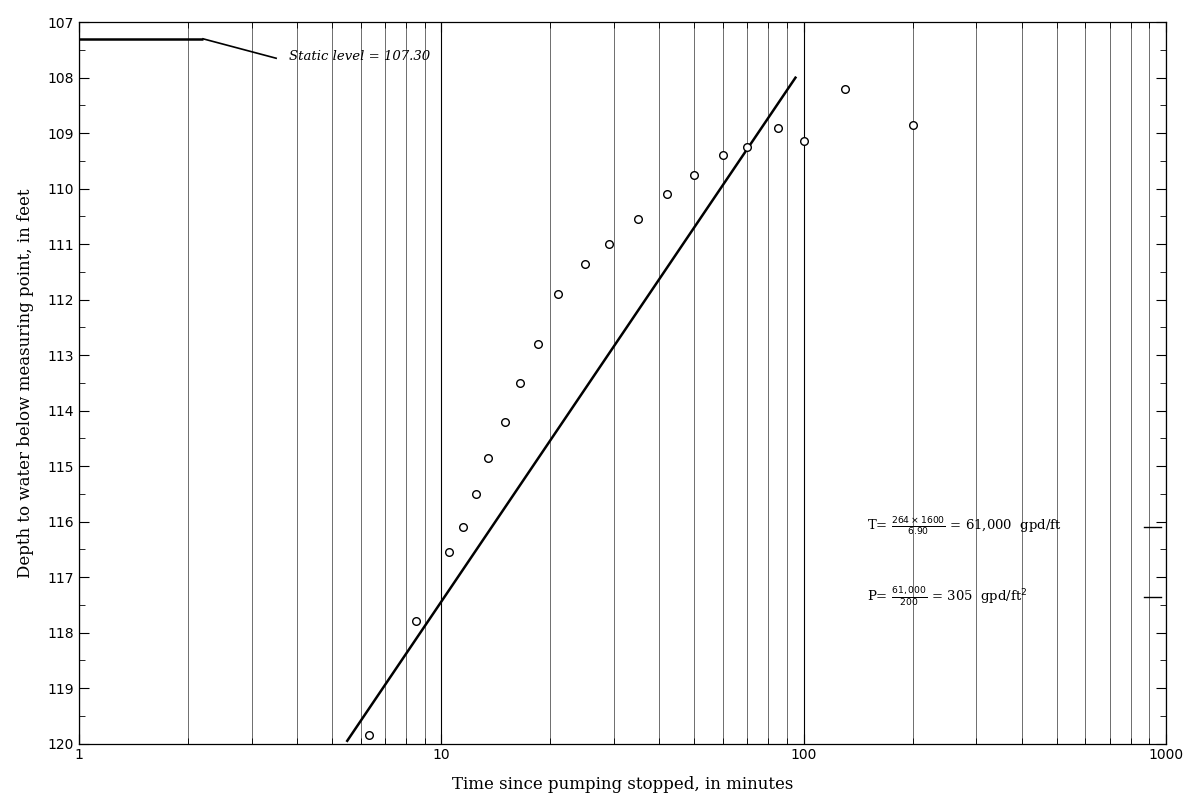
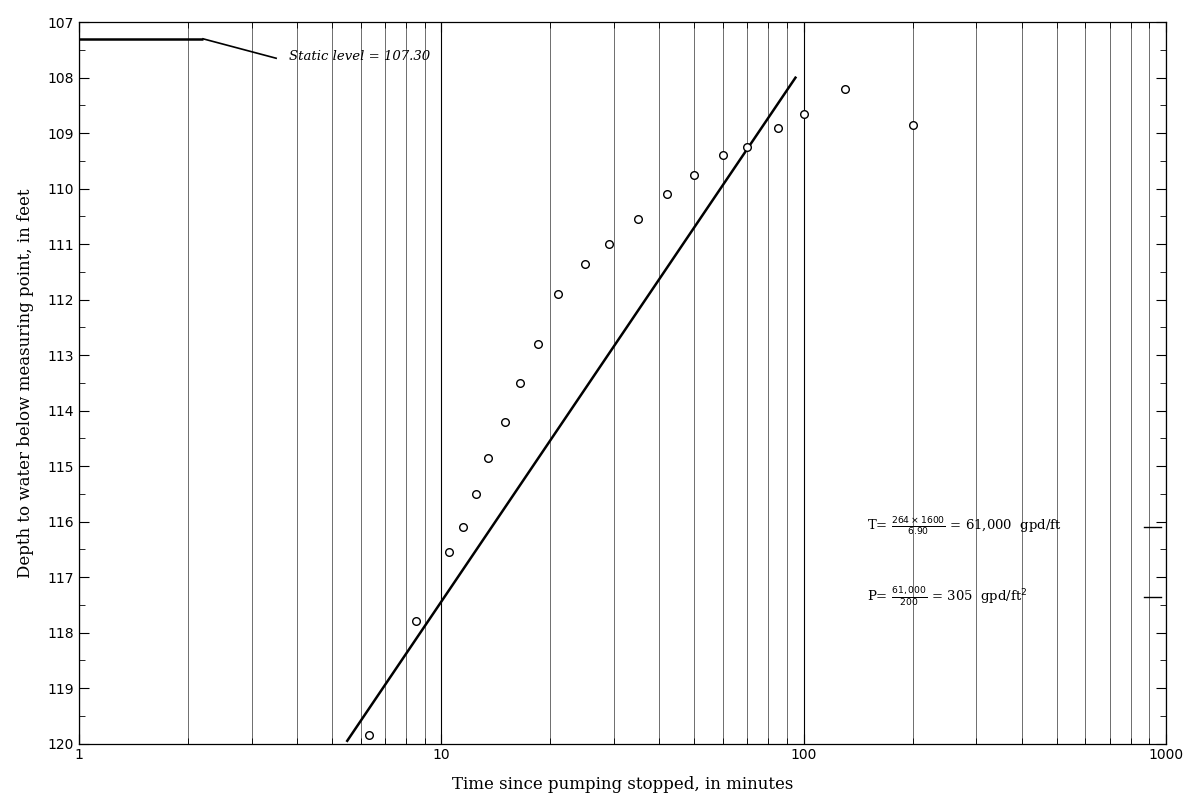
100: 109.14 -> 108.65
